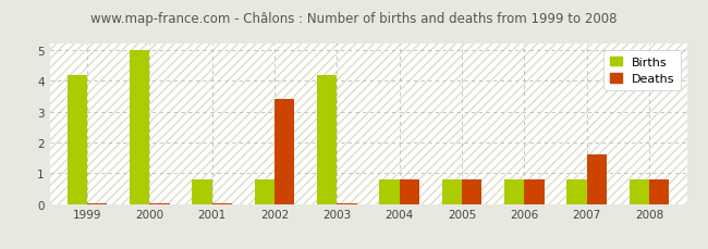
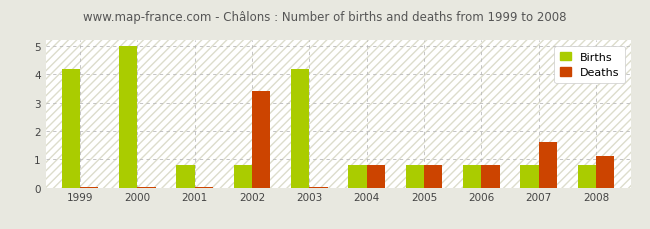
Deaths/2008: 0.80 -> 1.10
